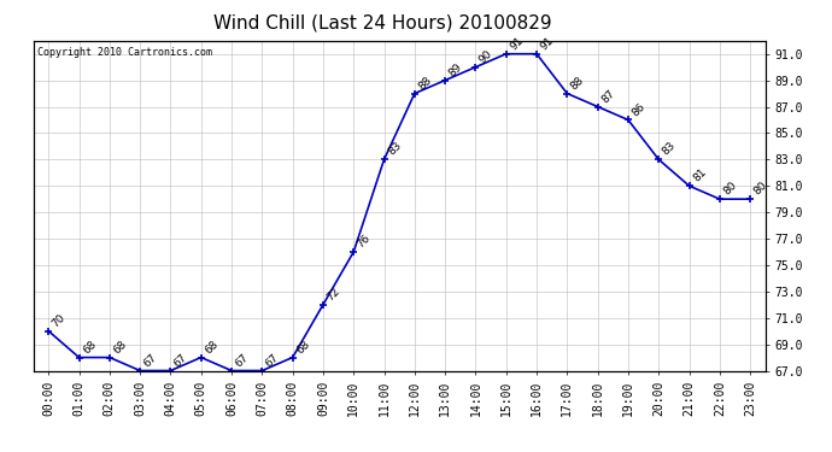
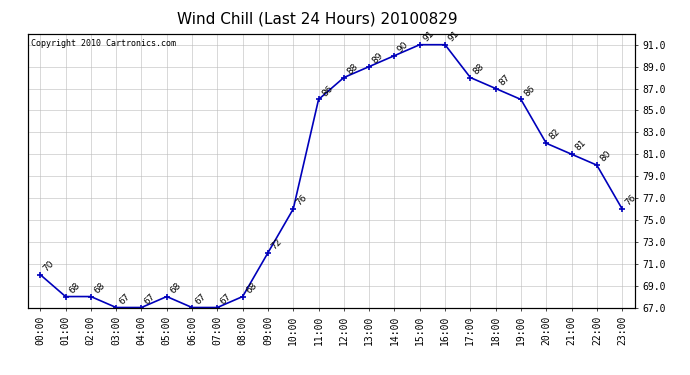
11:00: 83 -> 86
20:00: 83 -> 82
23:00: 80 -> 76
